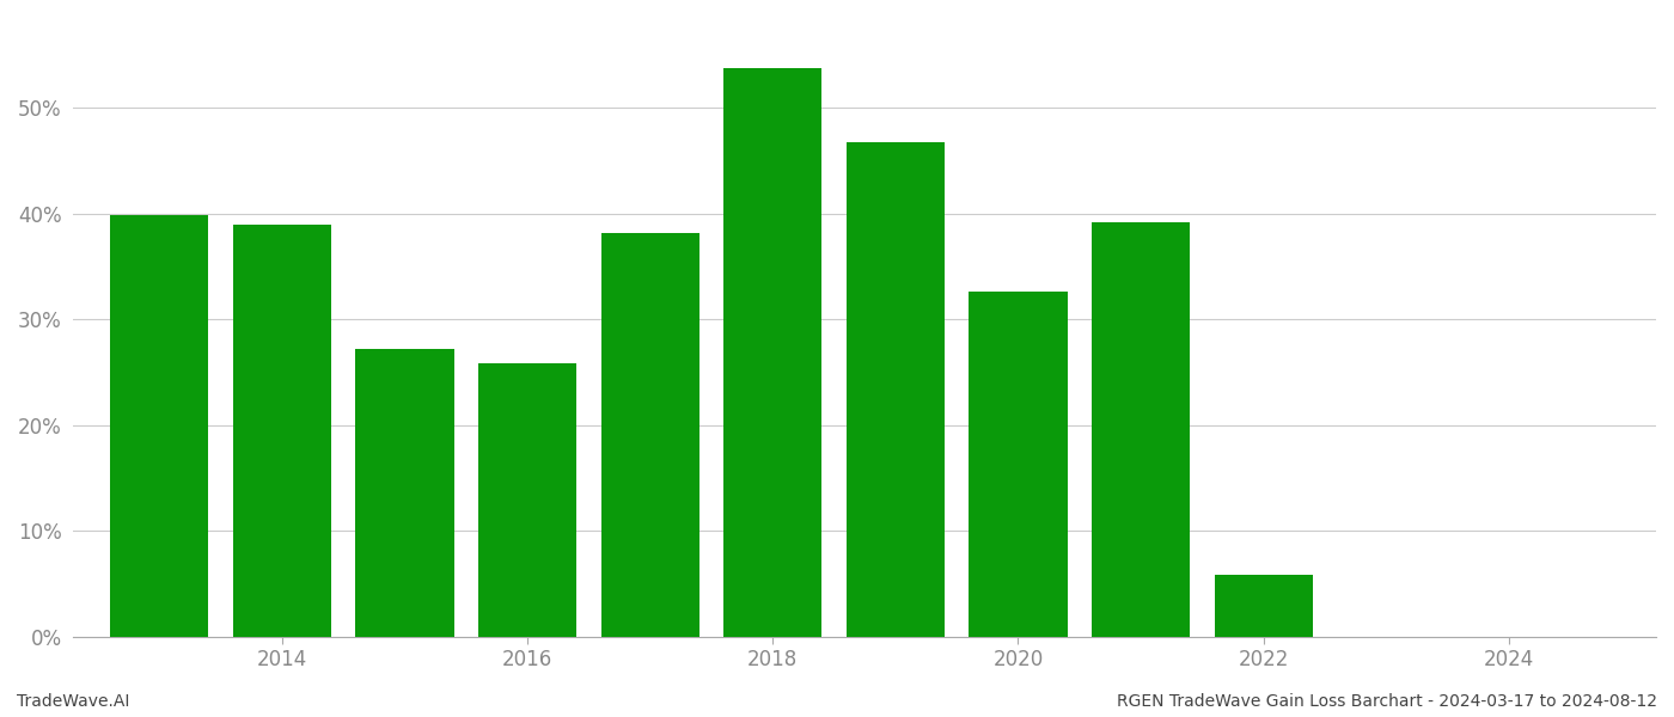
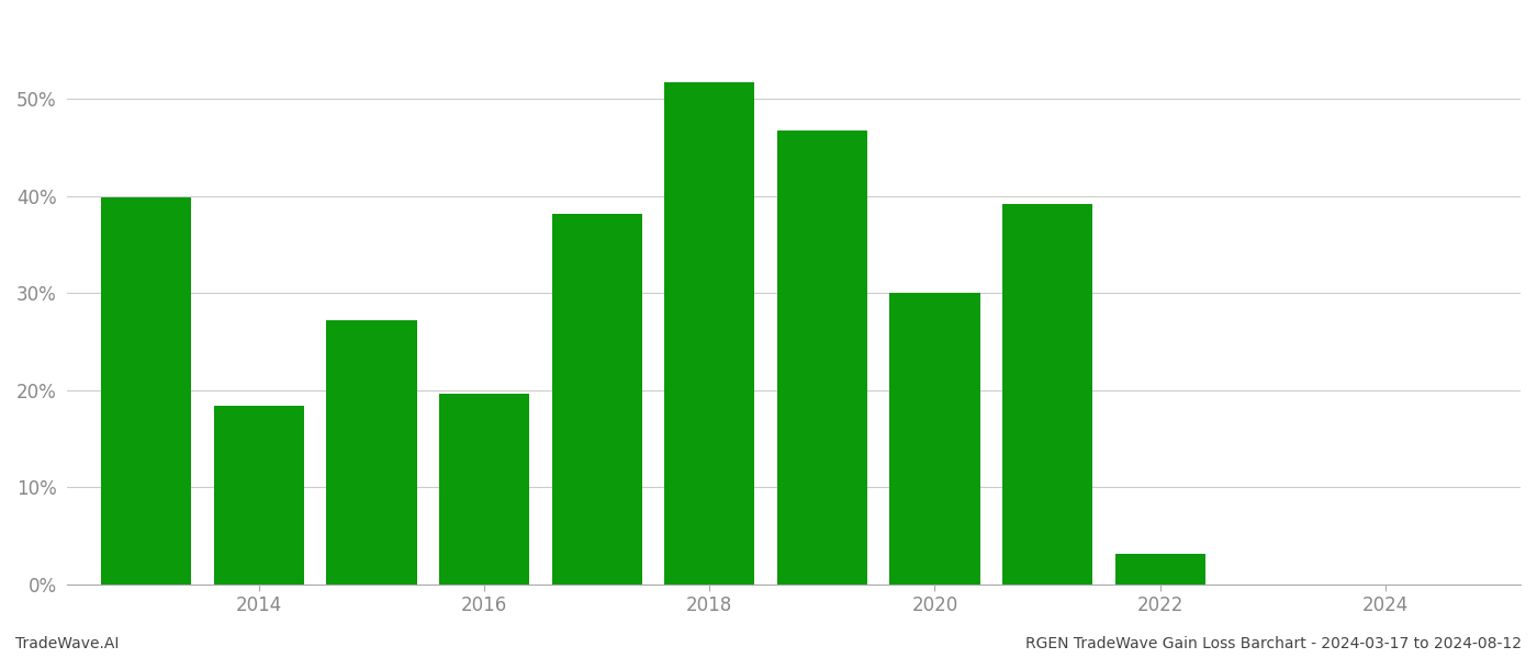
2014: 39.0% -> 18.4%
2016: 25.8% -> 19.6%
2018: 53.8% -> 51.7%
2020: 32.6% -> 30.0%
2022: 5.8% -> 3.1%
